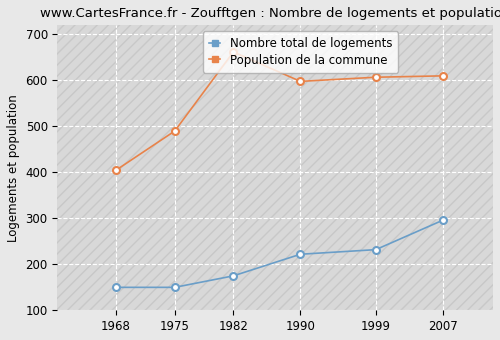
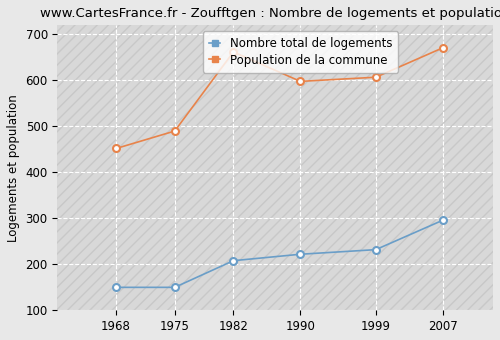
Population de la commune/1968: 405 -> 452
Nombre total de logements/1982: 175 -> 208
Population de la commune/2007: 610 -> 671
